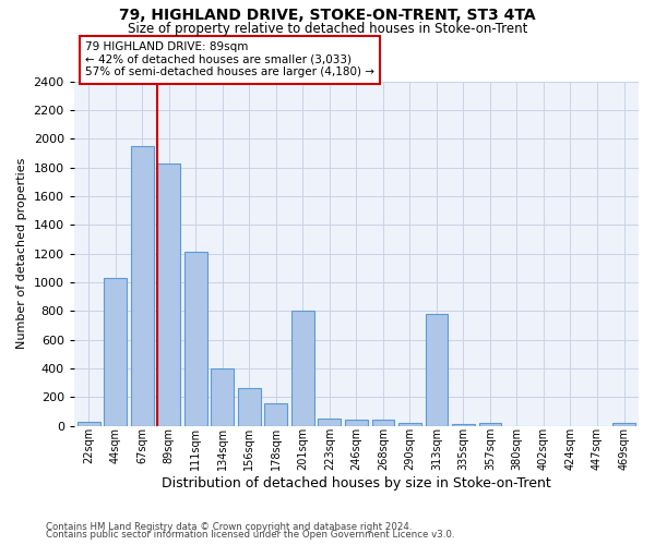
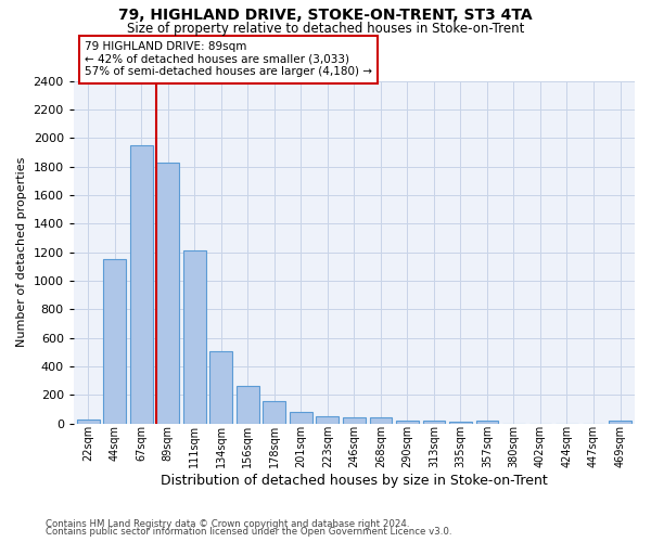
44sqm: 1030 -> 1150
134sqm: 400 -> 510
201sqm: 800 -> 80
313sqm: 780 -> 20
